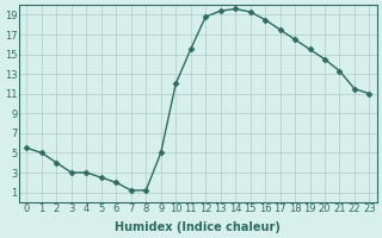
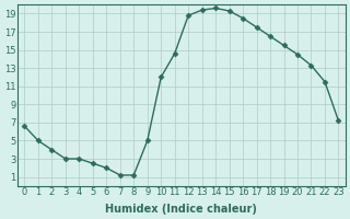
0: 5.5 -> 6.6
11: 15.5 -> 14.6
23: 11.0 -> 7.2
